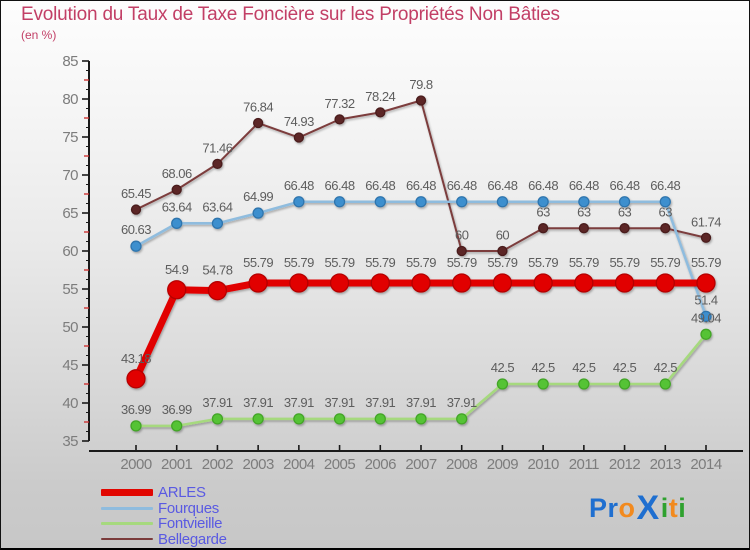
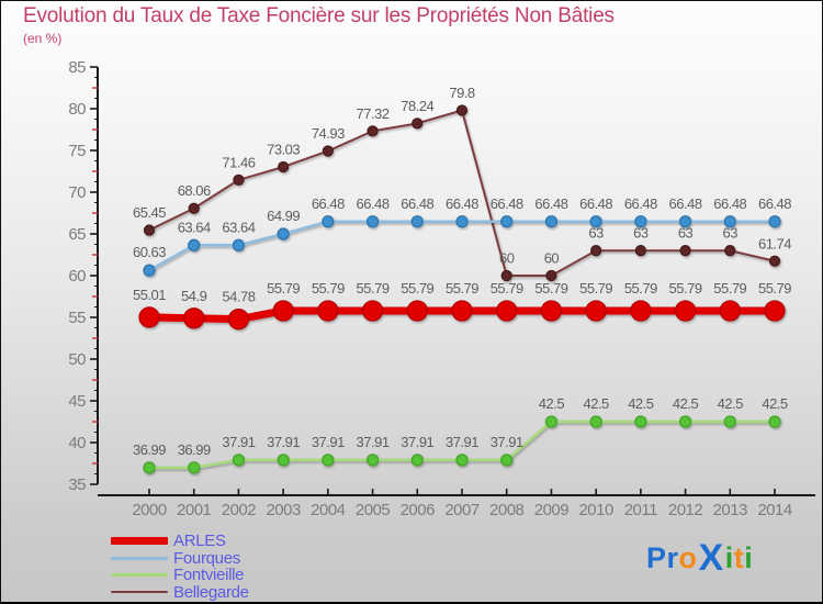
ARLES/2000: 43.18 -> 55.01
Bellegarde/2003: 76.84 -> 73.03
Fourques/2014: 51.4 -> 66.48
Fontvieille/2014: 49.04 -> 42.5
